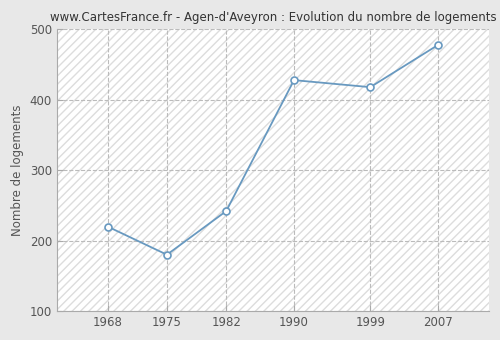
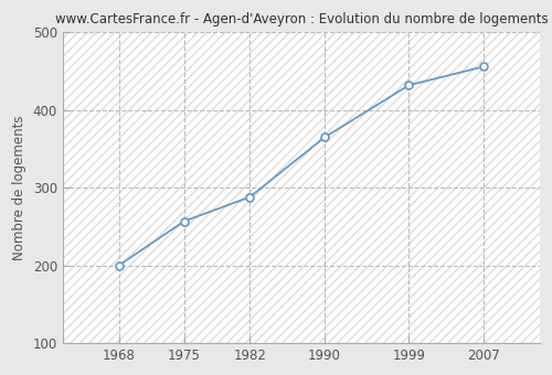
1968: 220 -> 200
1975: 180 -> 257
1982: 242 -> 288
1990: 428 -> 365
1999: 418 -> 432
2007: 478 -> 456
